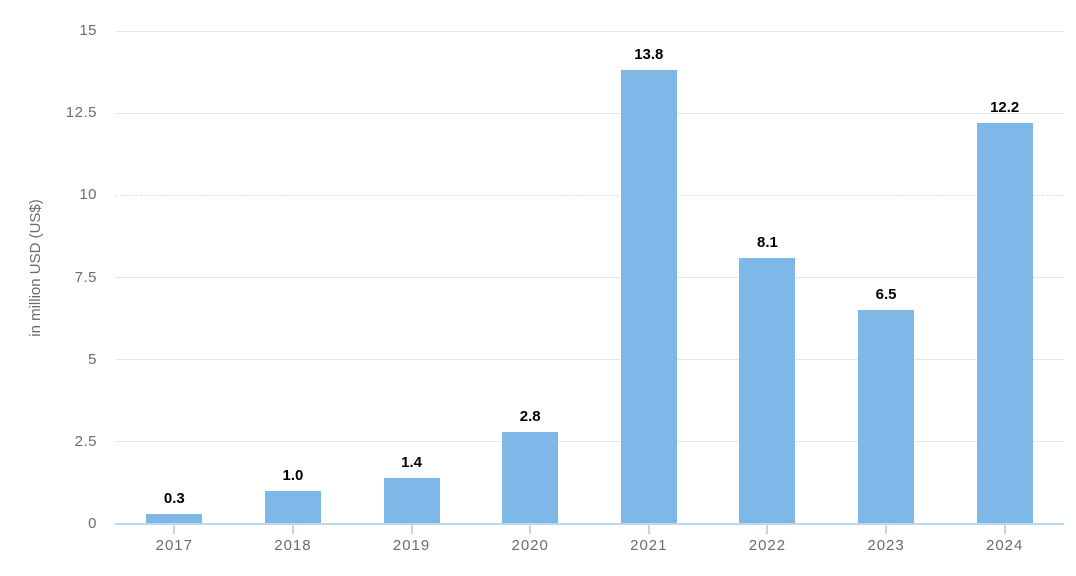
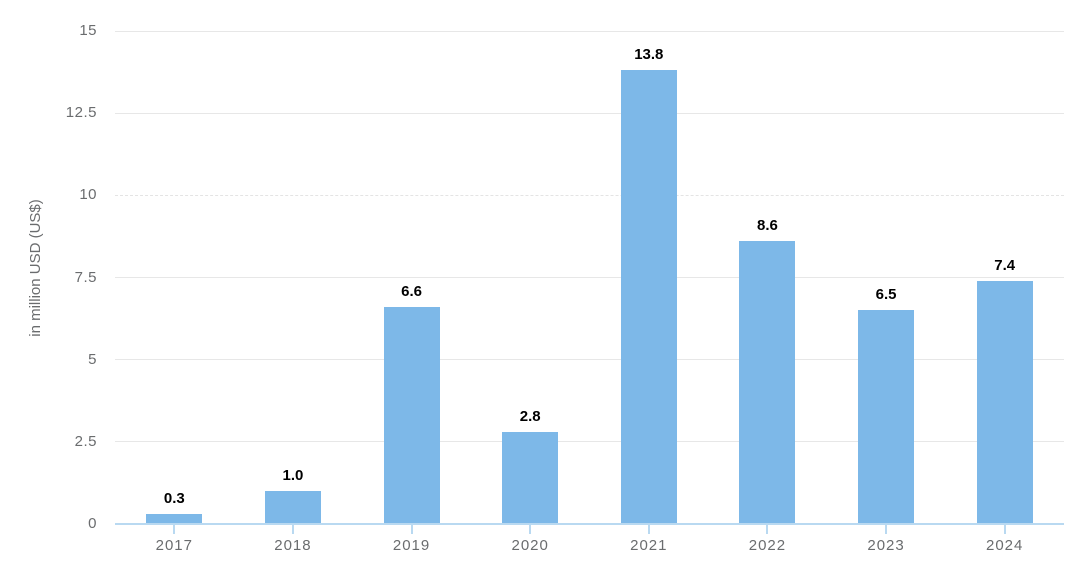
2019: 1.4 -> 6.6
2022: 8.1 -> 8.6
2024: 12.2 -> 7.4
